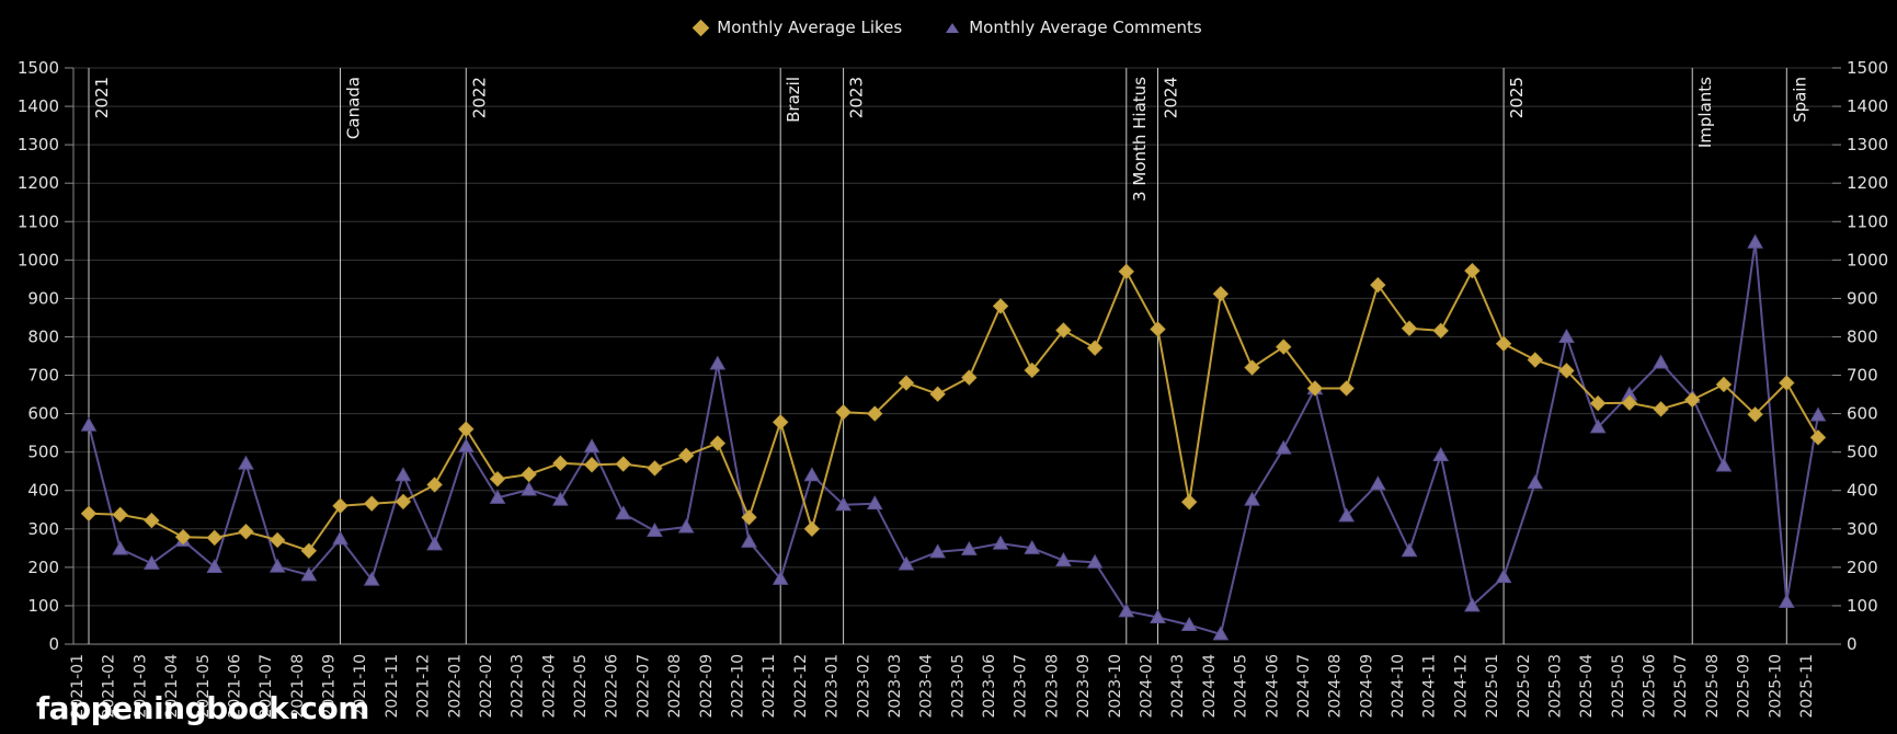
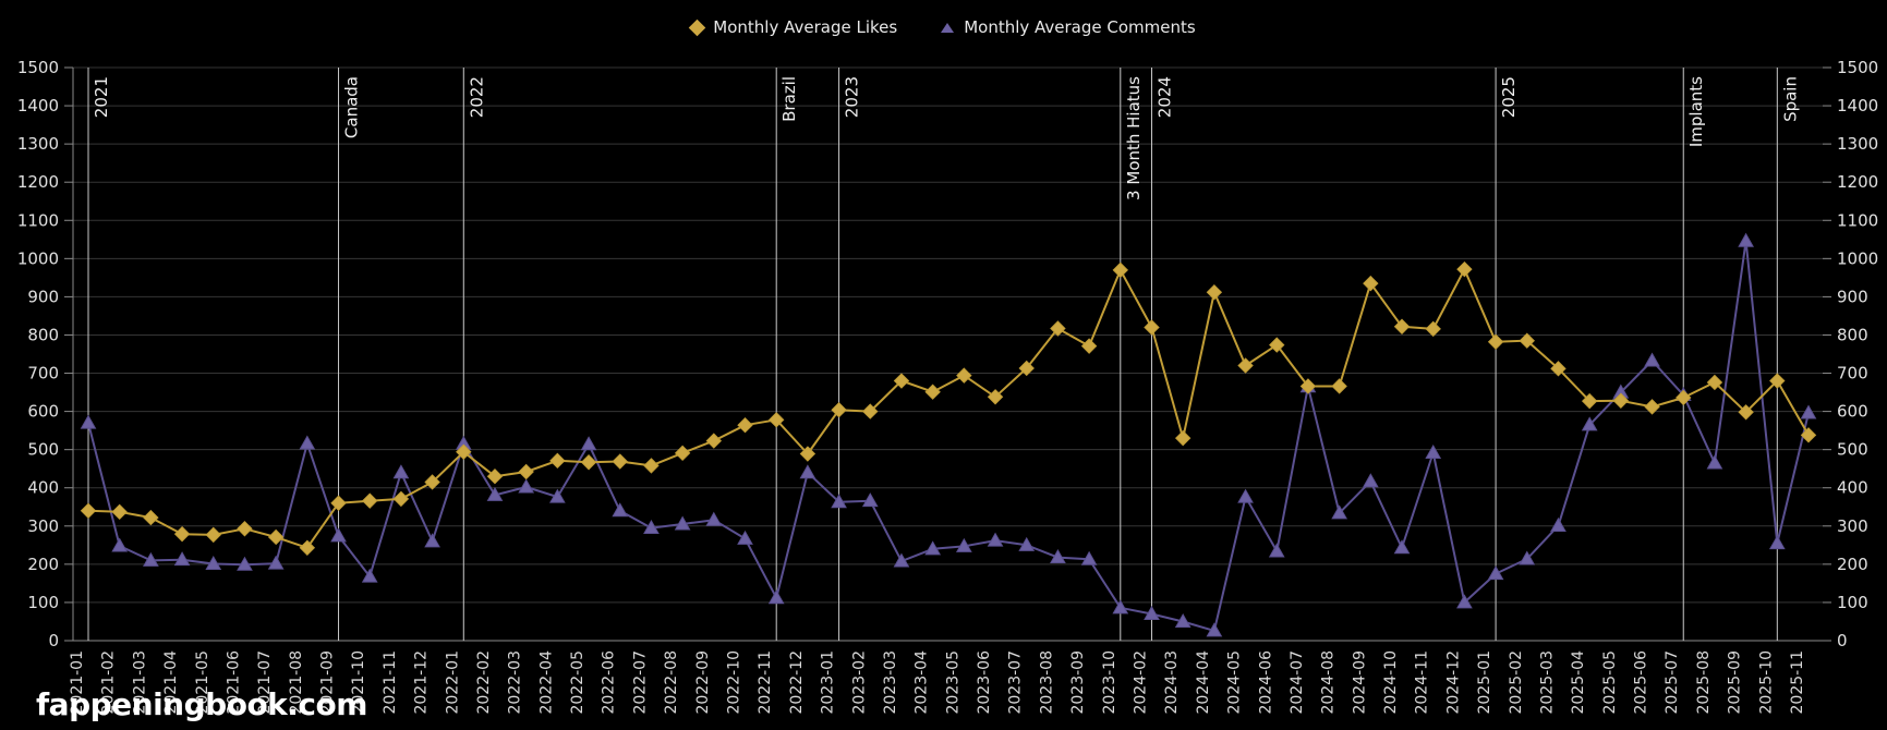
Monthly Average Comments/2021-04: 270 -> 210
Monthly Average Comments/2021-06: 470 -> 200
Monthly Average Comments/2021-08: 180 -> 520
Monthly Average Likes/2022-01: 560 -> 490
Monthly Average Comments/2022-09: 730 -> 320
Monthly Average Likes/2022-10: 330 -> 560
Monthly Average Comments/2022-11: 170 -> 110
Monthly Average Likes/2022-12: 300 -> 490
Monthly Average Likes/2023-06: 880 -> 640
Monthly Average Likes/2024-03: 370 -> 530
Monthly Average Comments/2024-06: 510 -> 230
Monthly Average Likes/2025-02: 740 -> 780
Monthly Average Comments/2025-02: 420 -> 210
Monthly Average Comments/2025-03: 800 -> 300
Monthly Average Comments/2025-10: 110 -> 260
